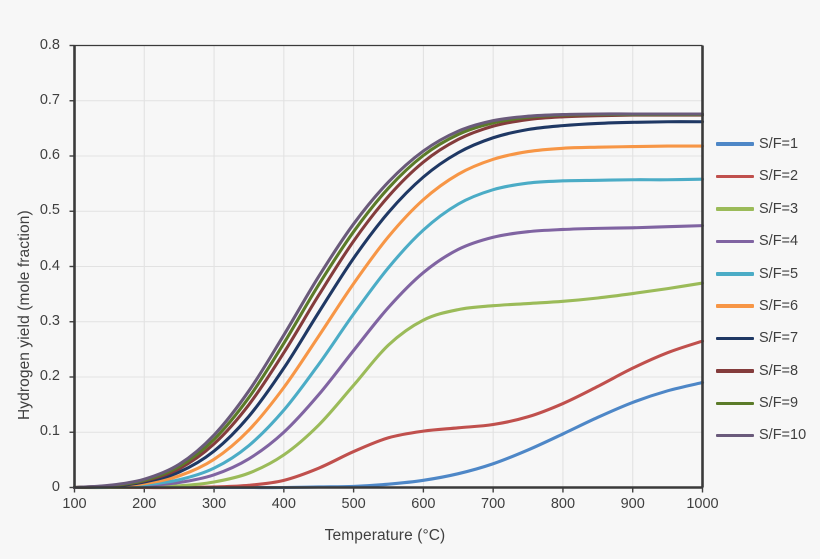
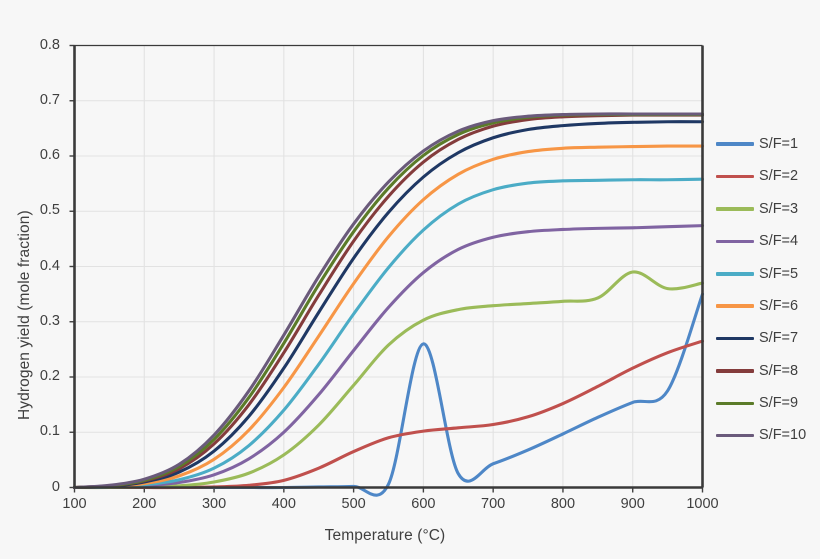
S/F=1/600: 0.01 -> 0.26
S/F=3/900: 0.35 -> 0.39
S/F=1/1000: 0.19 -> 0.35
